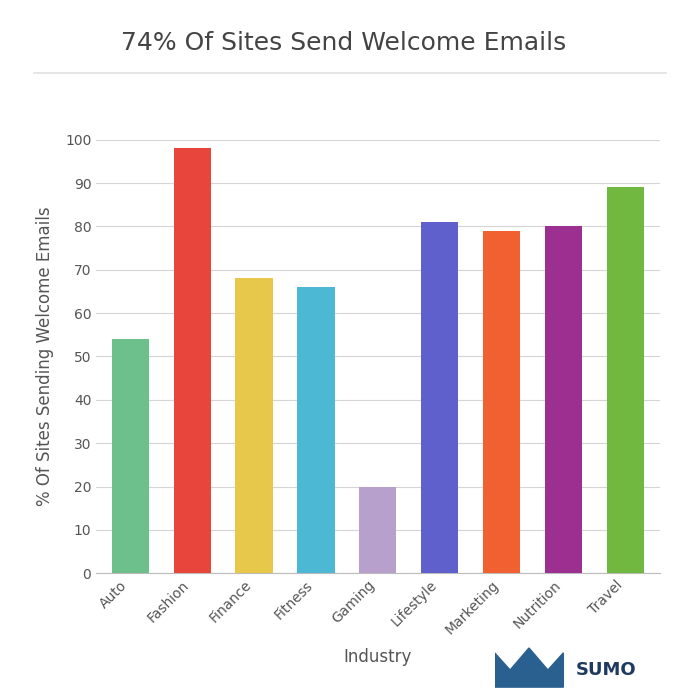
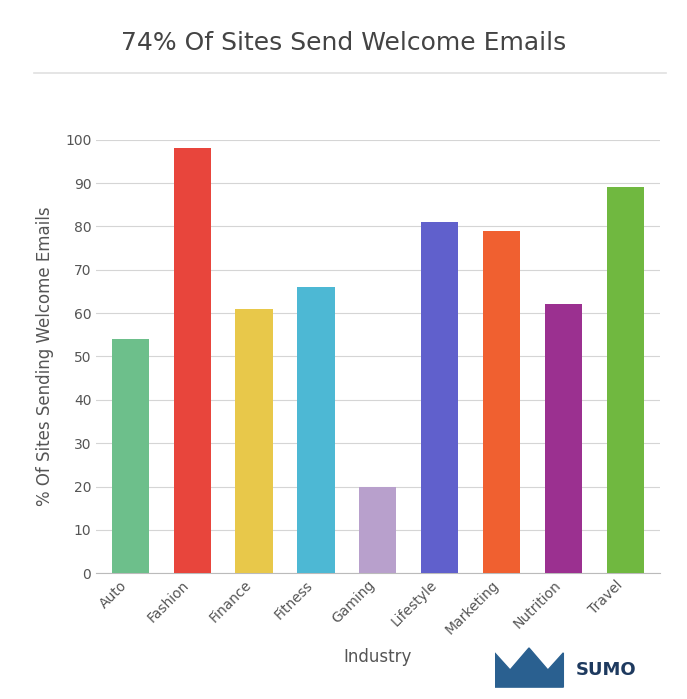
Finance: 68 -> 61
Nutrition: 80 -> 62
